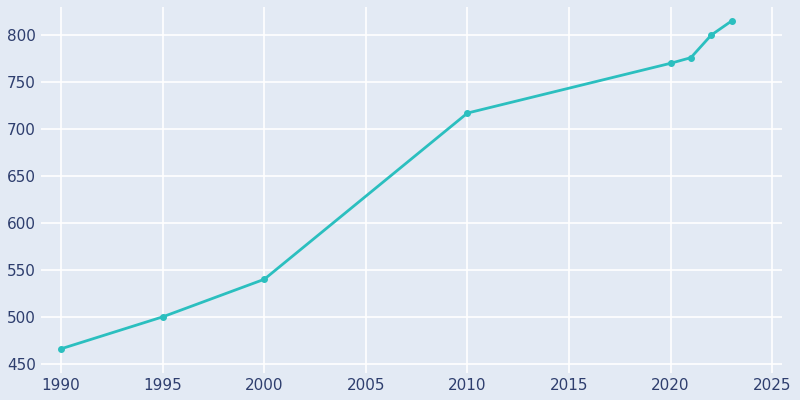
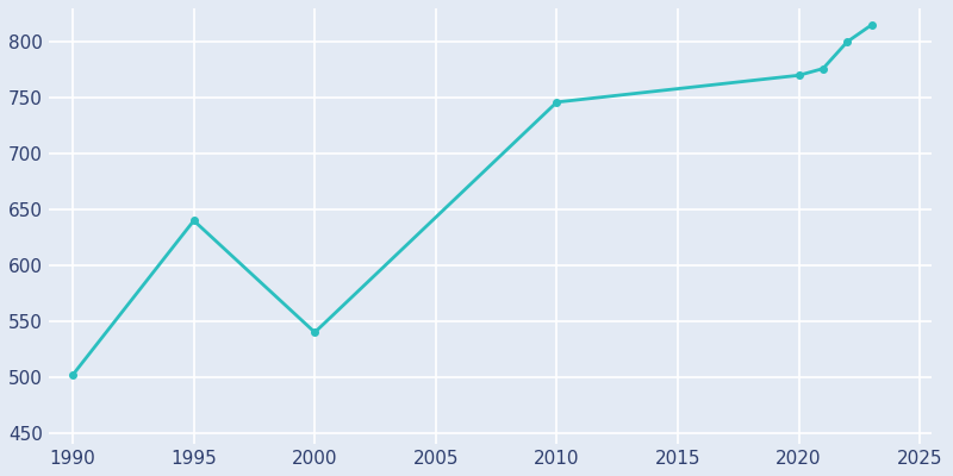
1990: 466 -> 502
1995: 500 -> 640
2010: 717 -> 746
